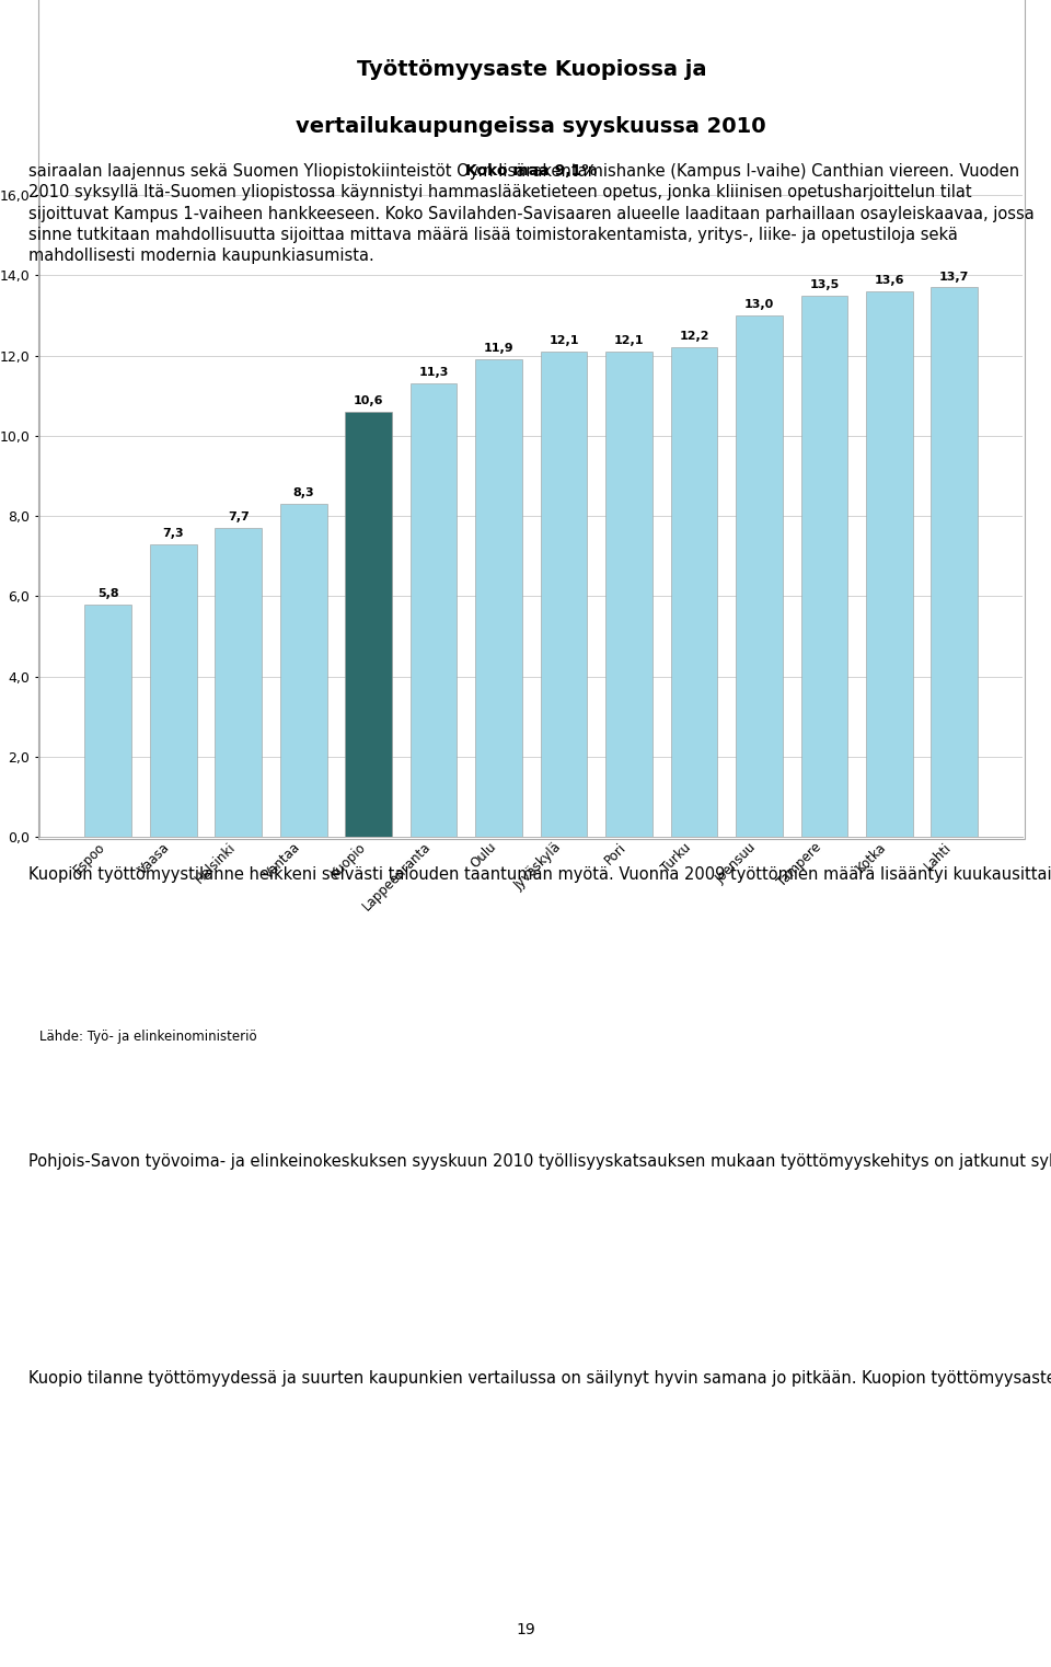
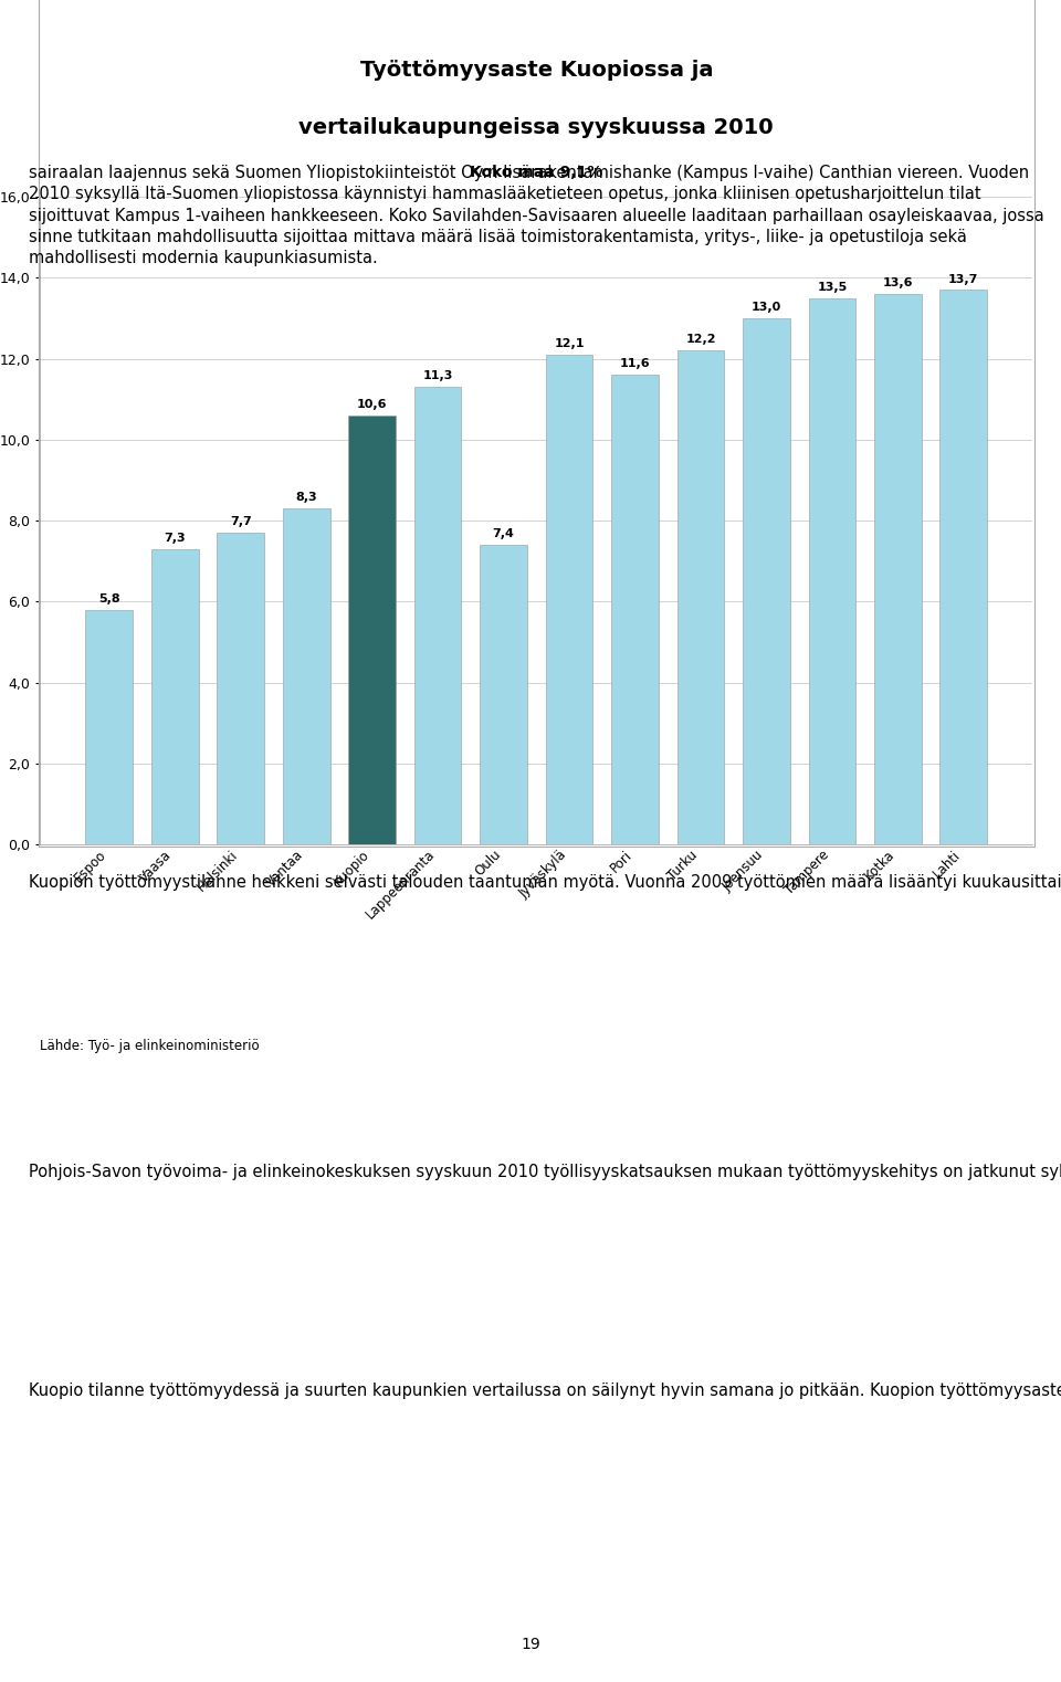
Oulu: 11,9 -> 7,4
Pori: 12,1 -> 11,6
